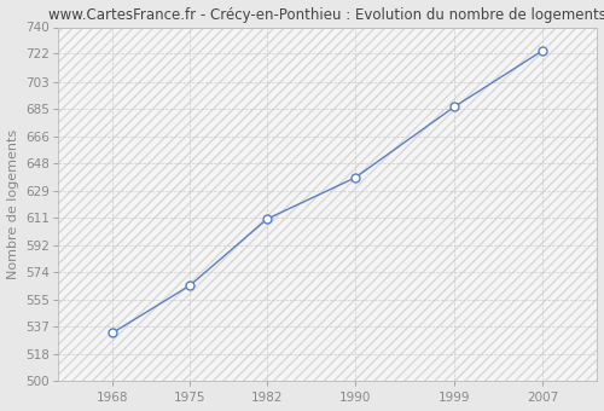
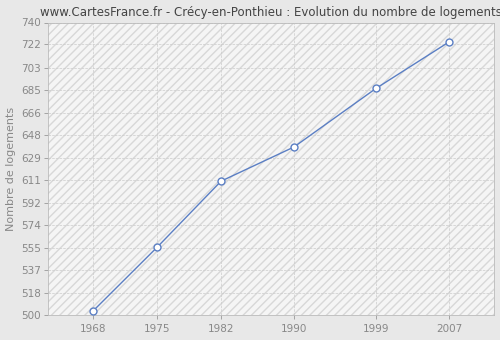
1968: 533 -> 504
1975: 565 -> 556
